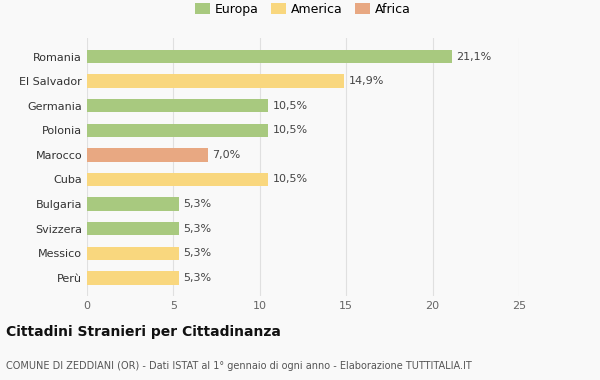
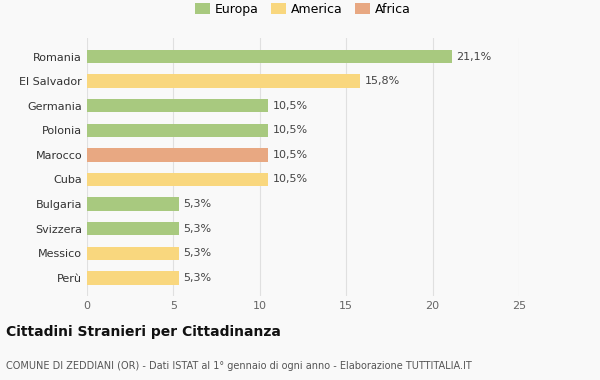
El Salvador: 14,9% -> 15,8%
Marocco: 7,0% -> 10,5%
